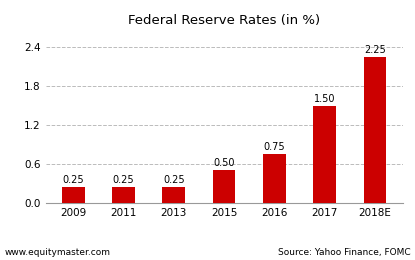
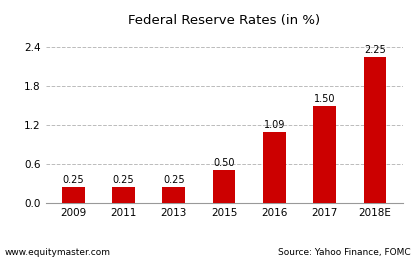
2016: 0.75 -> 1.09
